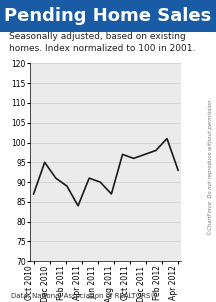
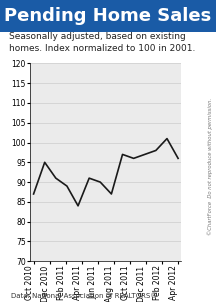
Apr 2012: 93 -> 96
